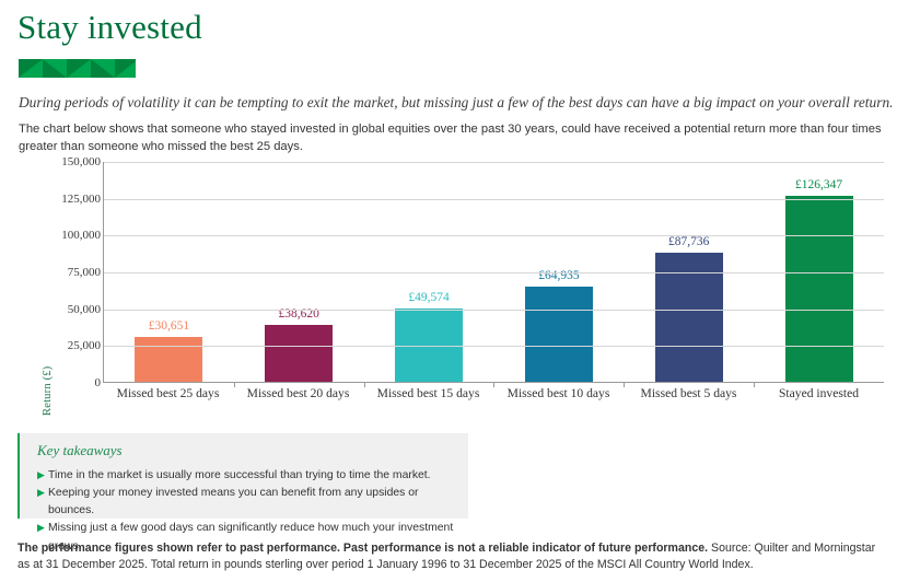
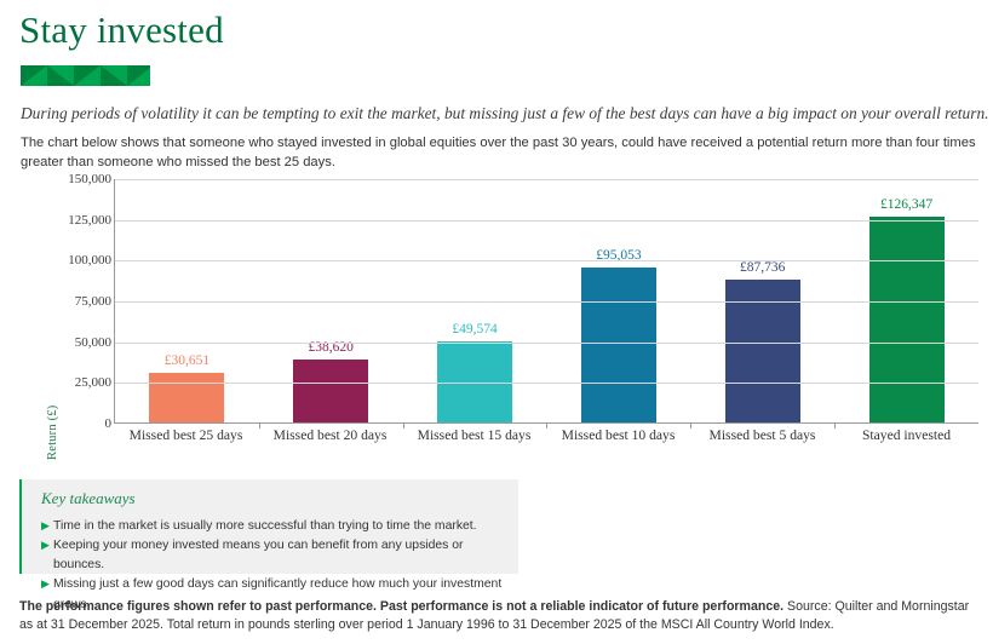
Missed best 10 days: £64,935 -> £95,053
